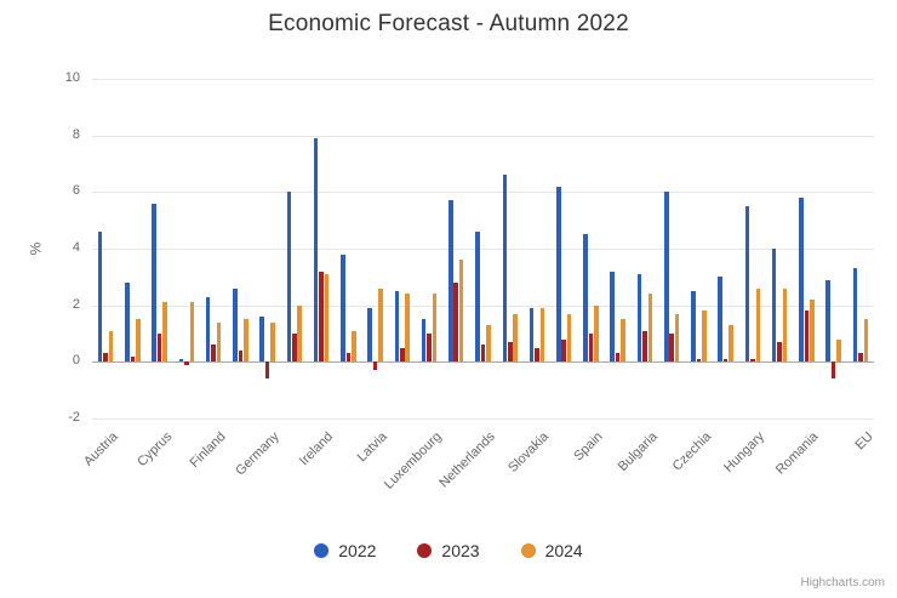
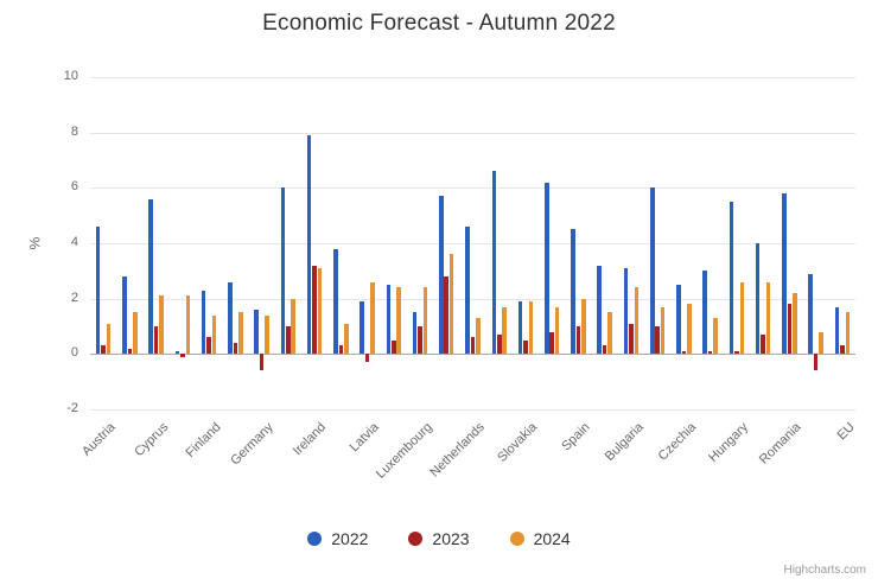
2022/EU: 3.3 -> 1.7
